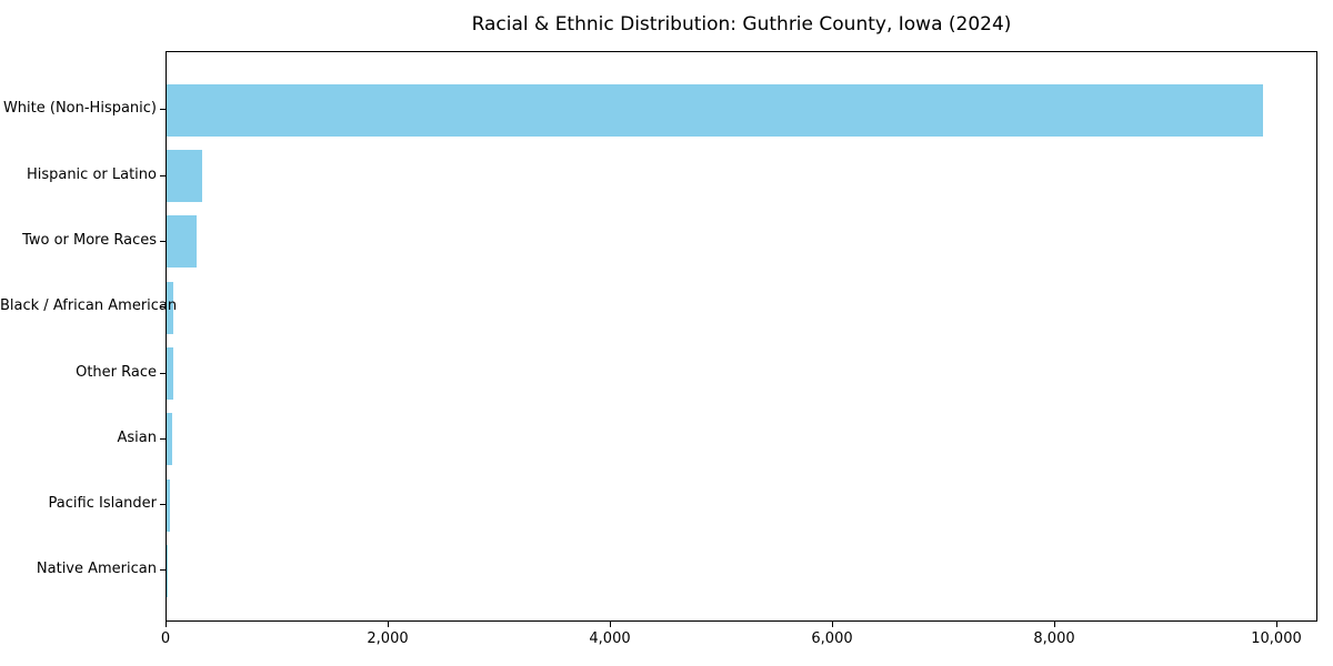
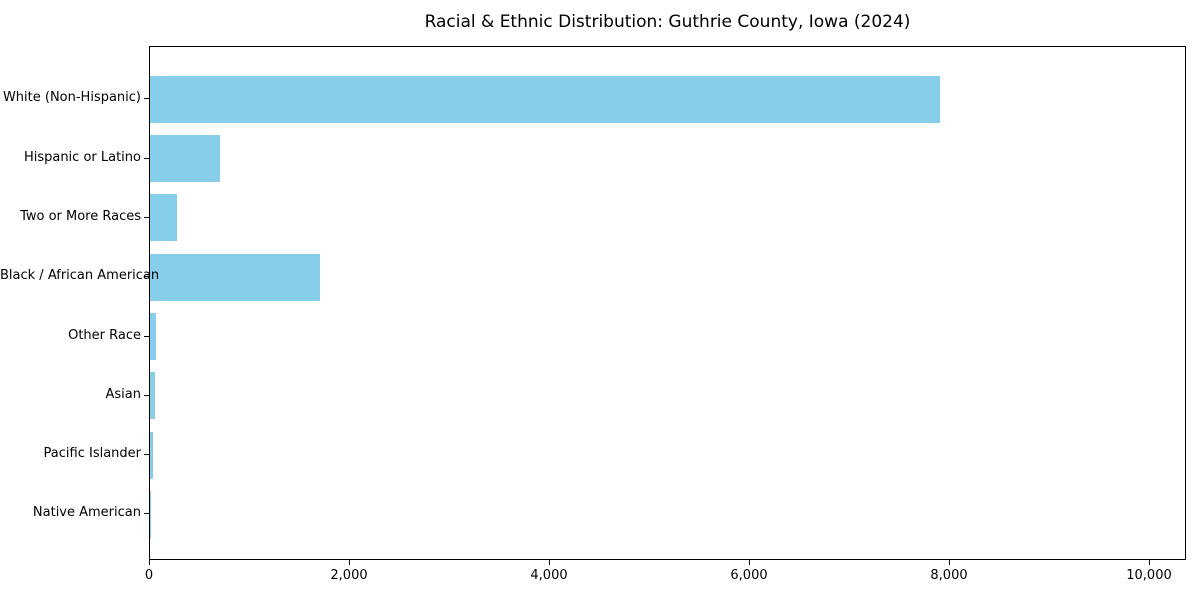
White (Non-Hispanic): 9900 -> 7900
Hispanic or Latino: 300 -> 700
Black / African American: 100 -> 1700
